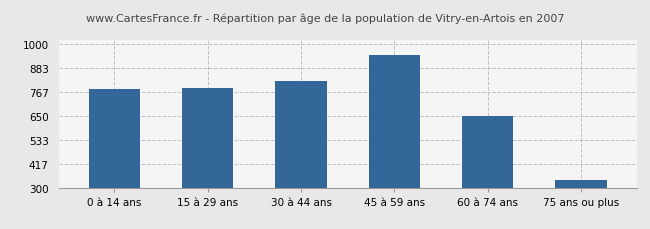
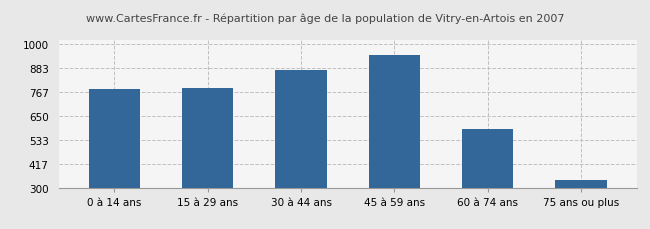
30 à 44 ans: 820 -> 875
60 à 74 ans: 651 -> 585
